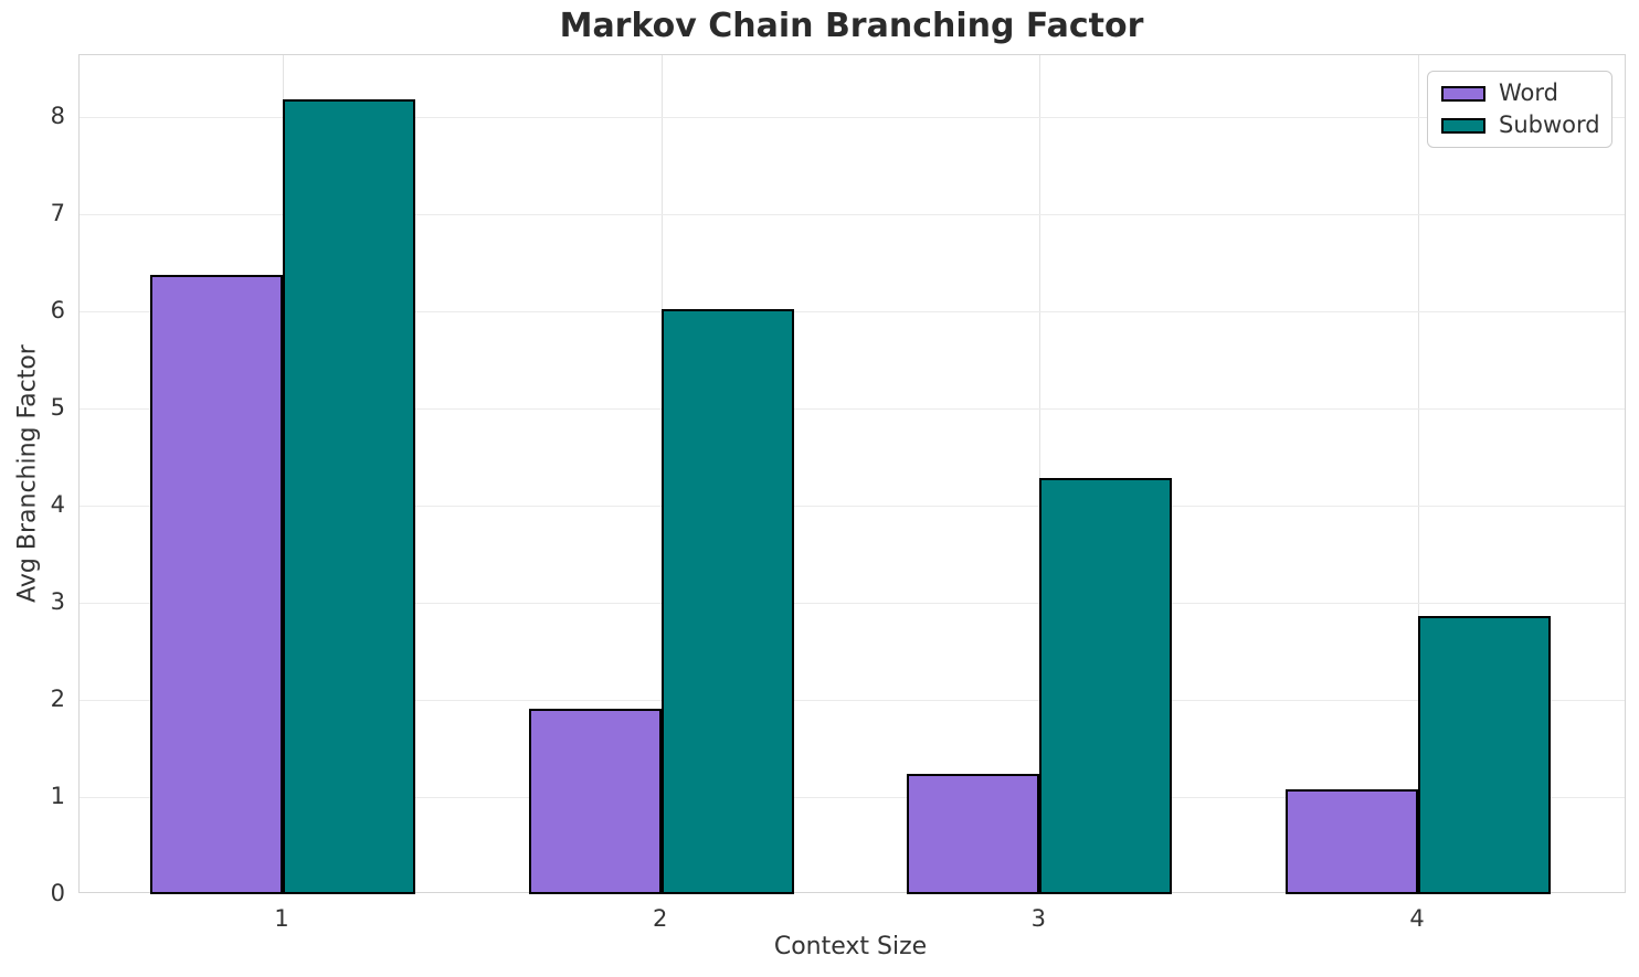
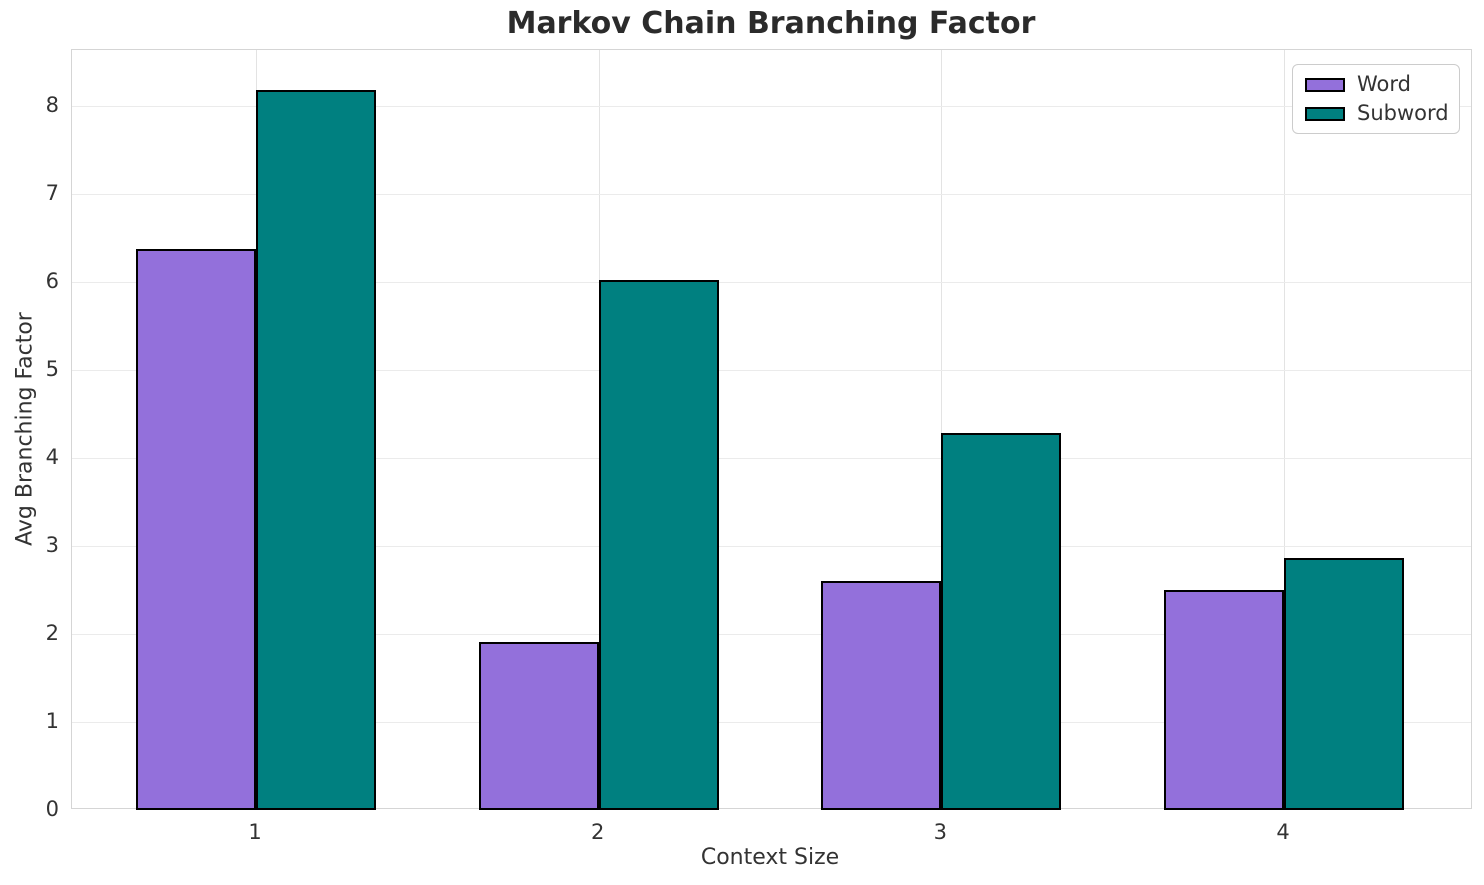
Word/3: 1.2 -> 2.6
Word/4: 1.1 -> 2.5
